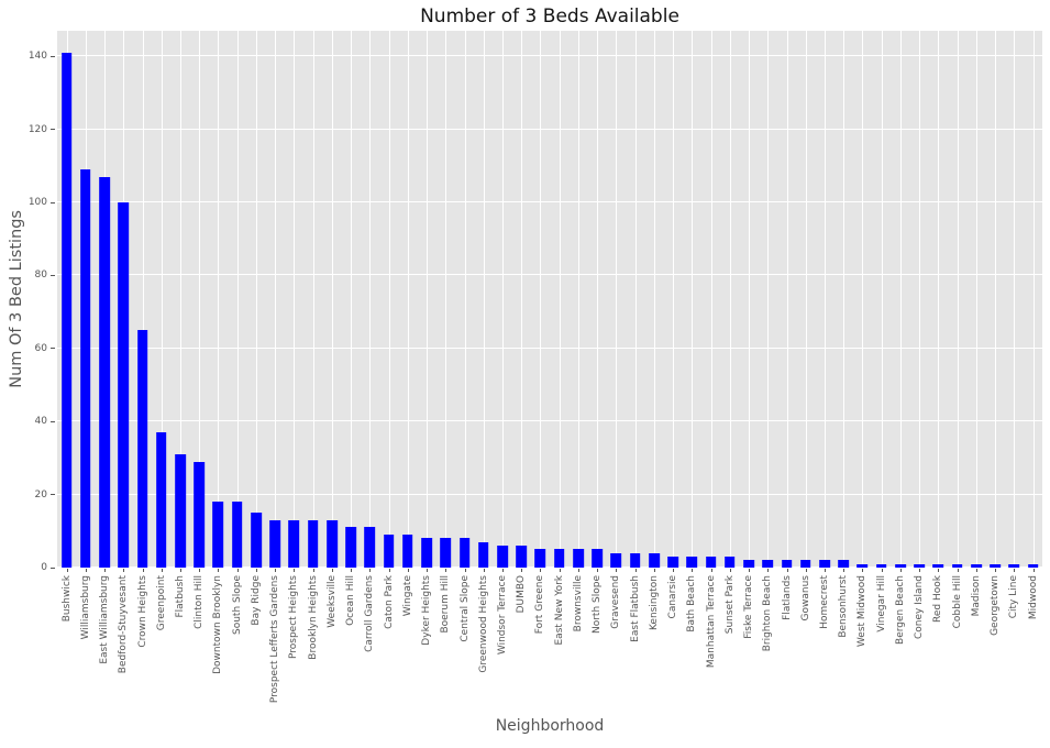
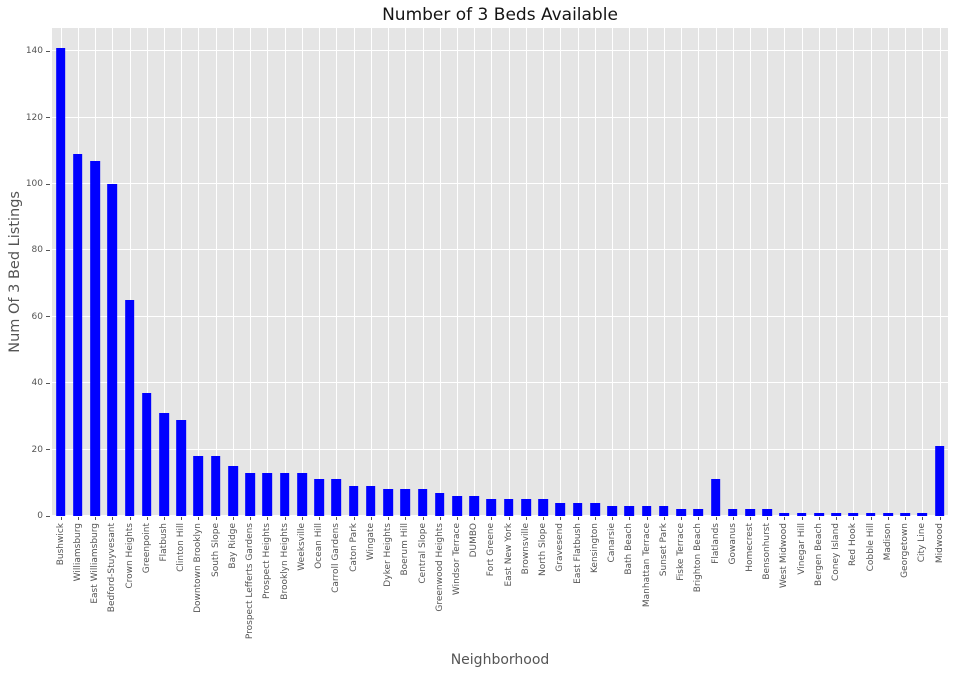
Flatlands: 2 -> 11
Midwood: 1 -> 21
